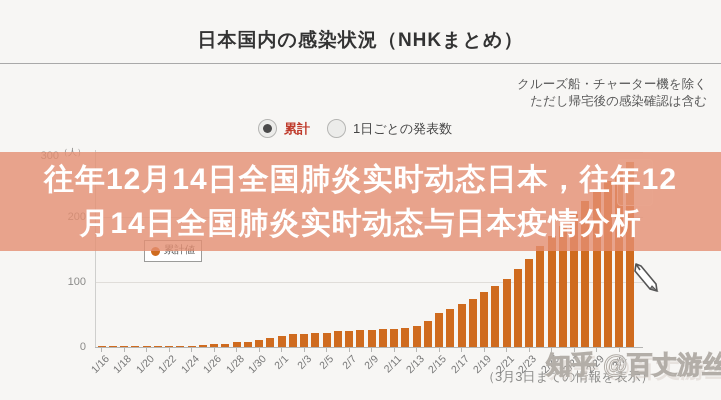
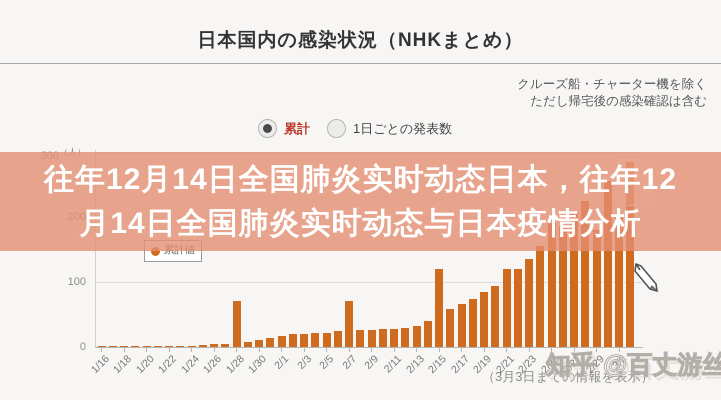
1/28: 10 -> 70
2/7: 20 -> 70
2/15: 50 -> 120
2/21: 100 -> 120
2/25: 170 -> 190
2/29: 240 -> 180
3/2: 270 -> 200
